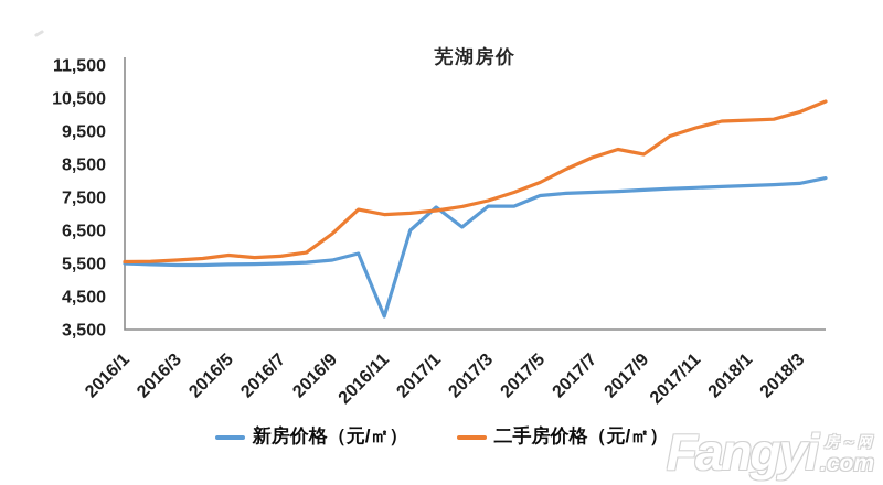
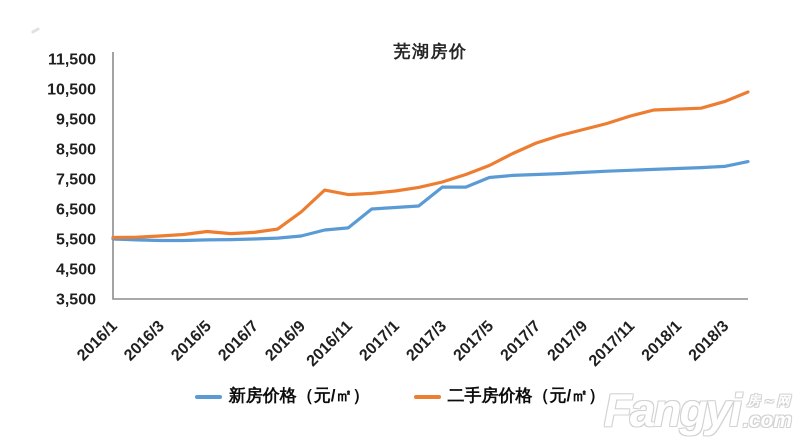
新房价格（元/㎡）/2016/11: 3900 -> 5900
新房价格（元/㎡）/2017/1: 7200 -> 6600
二手房价格（元/㎡）/2017/9: 8800 -> 9200
